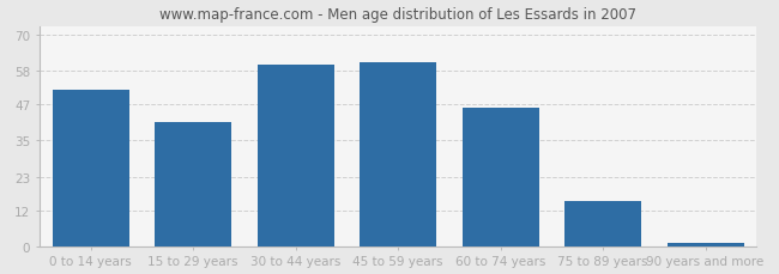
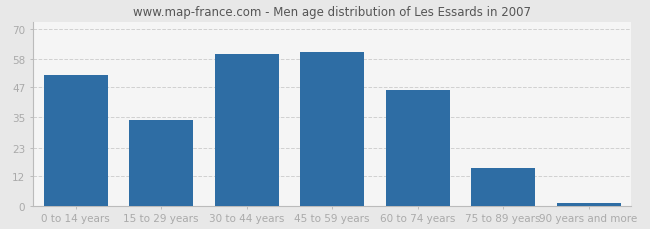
15 to 29 years: 41 -> 34
